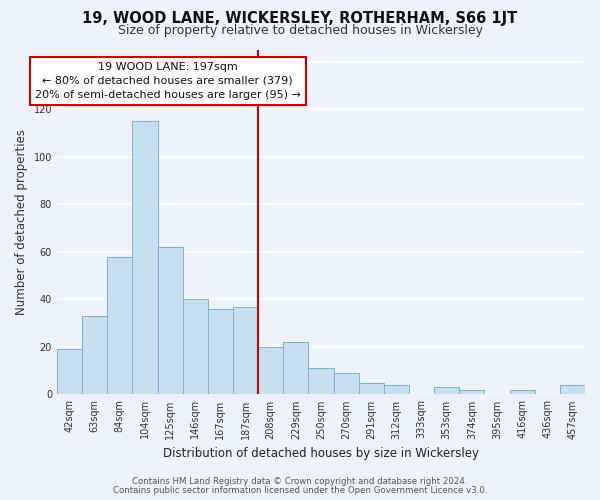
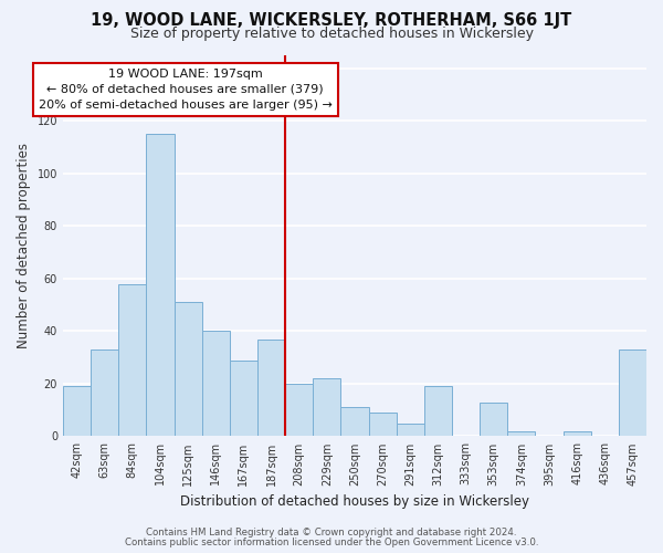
125sqm: 62 -> 51
167sqm: 36 -> 29
312sqm: 4 -> 19
353sqm: 3 -> 13
457sqm: 4 -> 33
